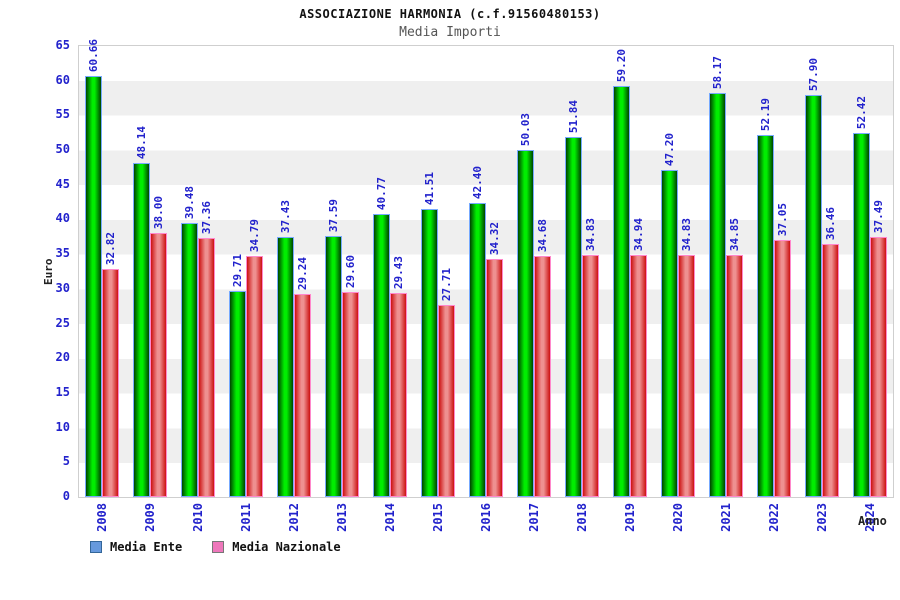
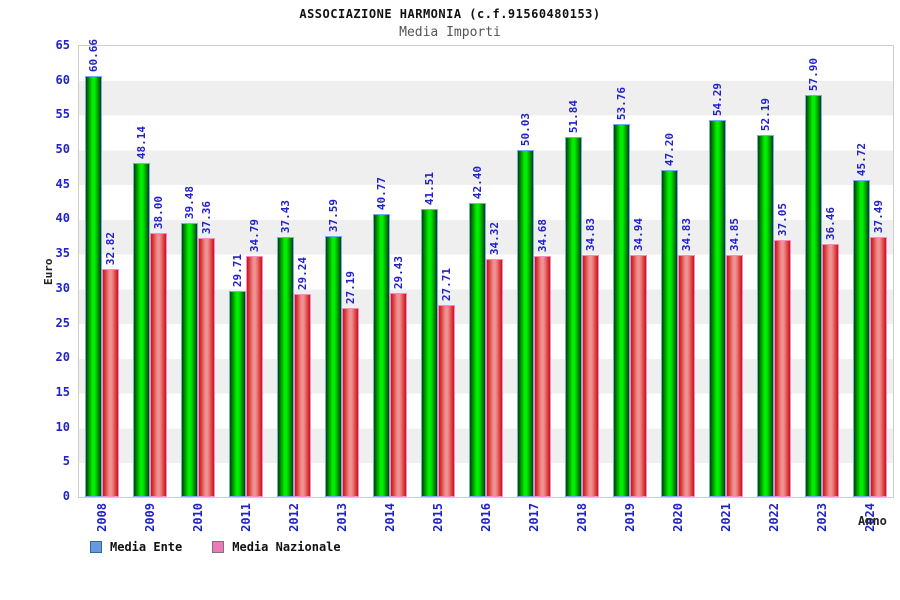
Media Nazionale/2013: 29.60 -> 27.19
Media Ente/2019: 59.20 -> 53.76
Media Ente/2021: 58.17 -> 54.29
Media Ente/2024: 52.42 -> 45.72
